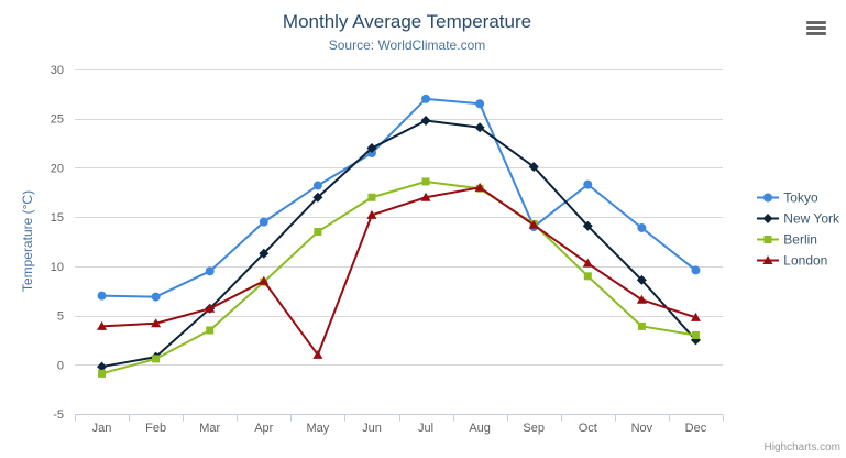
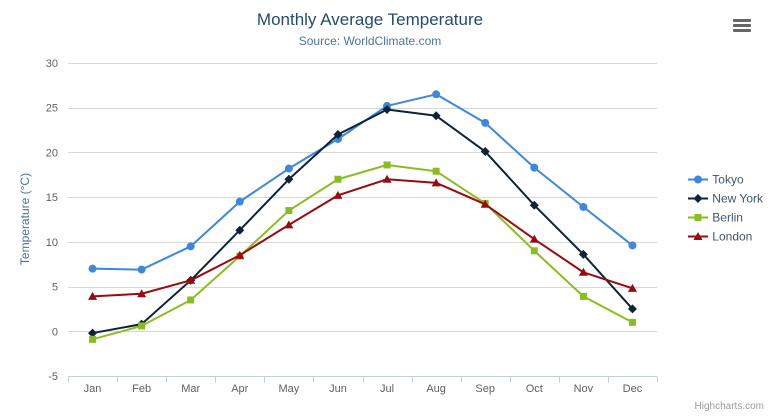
London/May: 1 -> 12
Tokyo/Jul: 27 -> 25
London/Aug: 18 -> 17
Tokyo/Sep: 14 -> 23
Berlin/Dec: 3 -> 1
